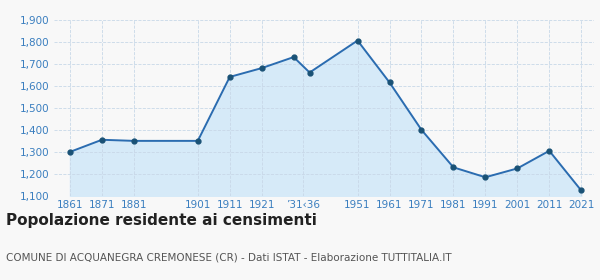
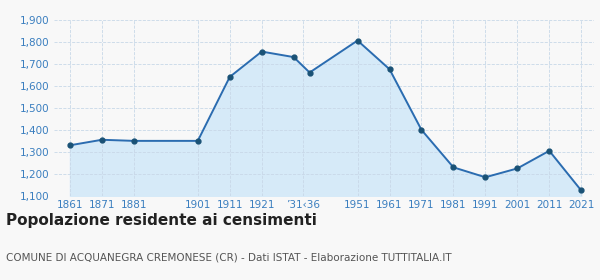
1861: 1,300 -> 1,330
1921: 1,680 -> 1,755
1961: 1,615 -> 1,675
